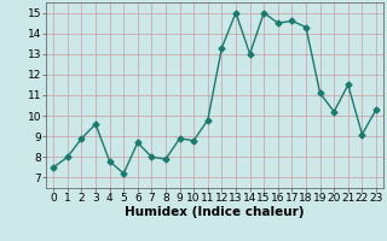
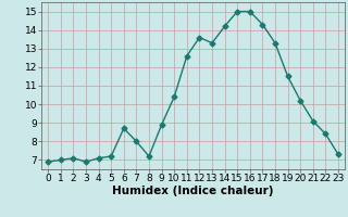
0: 7.5 -> 6.9
1: 8.0 -> 7.0
2: 8.9 -> 7.1
3: 9.6 -> 6.9
4: 7.8 -> 7.1
8: 7.9 -> 7.2
10: 8.8 -> 10.4
11: 9.8 -> 12.6
12: 13.3 -> 13.6
13: 15.0 -> 13.3
14: 13.0 -> 14.2
16: 14.5 -> 15.0
17: 14.6 -> 14.3
18: 14.3 -> 13.3
19: 11.1 -> 11.5
21: 11.5 -> 9.1
22: 9.1 -> 8.4
23: 10.3 -> 7.3
